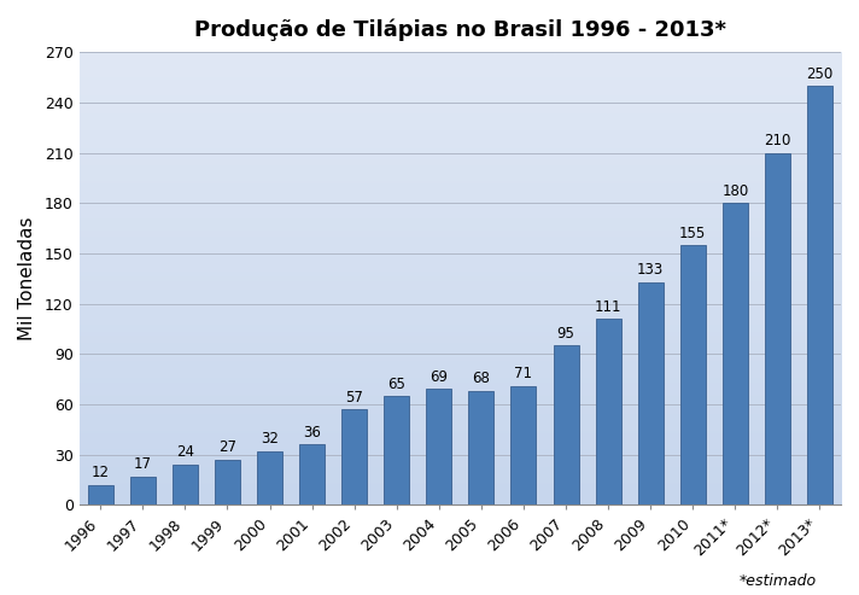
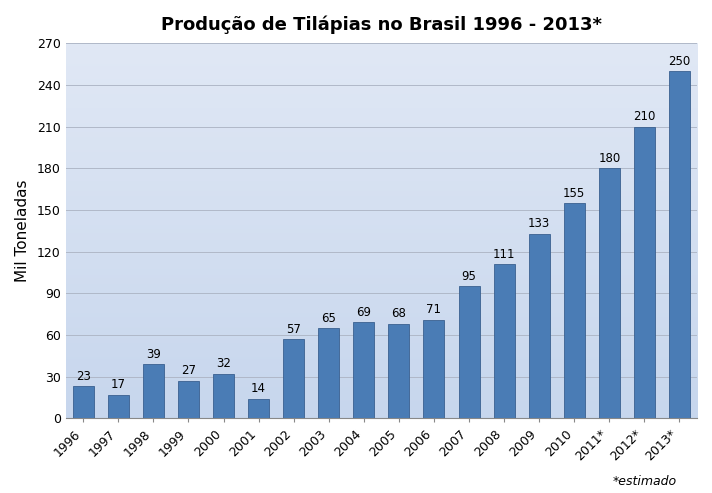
1996: 12 -> 23
1998: 24 -> 39
2001: 36 -> 14
